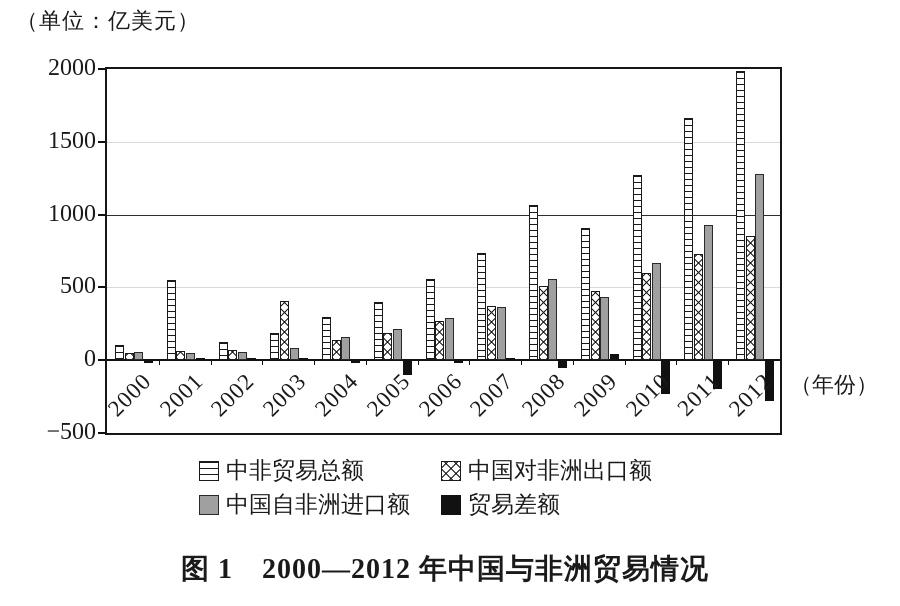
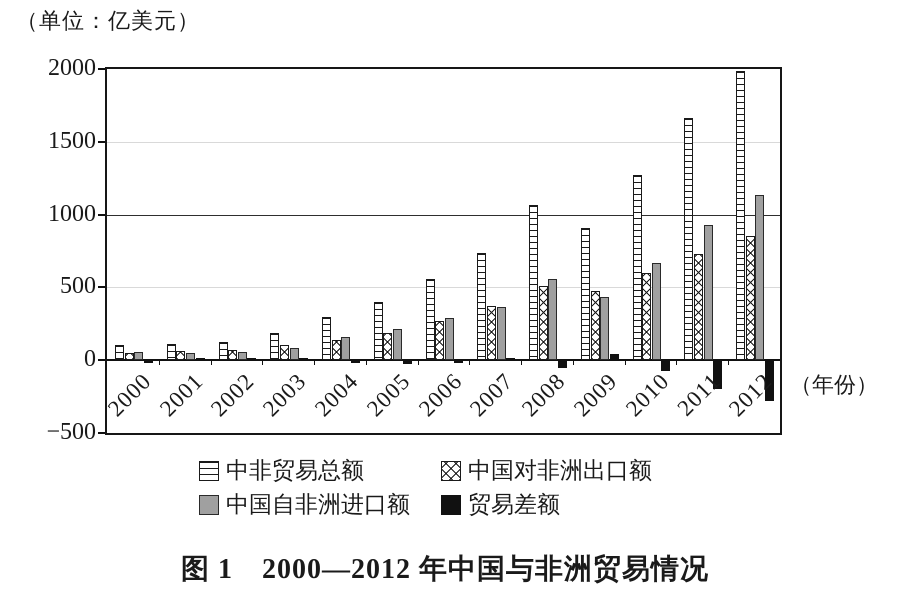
中非贸易总额/2001: 550 -> 110
中国对非洲出口额/2003: 410 -> 100
贸易差额/2005: -100 -> -20
贸易差额/2010: -230 -> -70
中国自非洲进口额/2012: 1280 -> 1130
